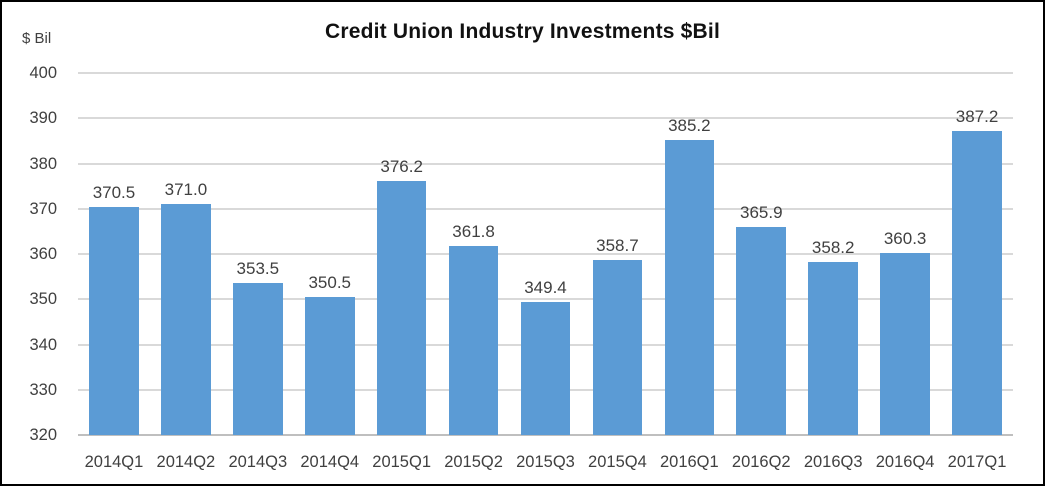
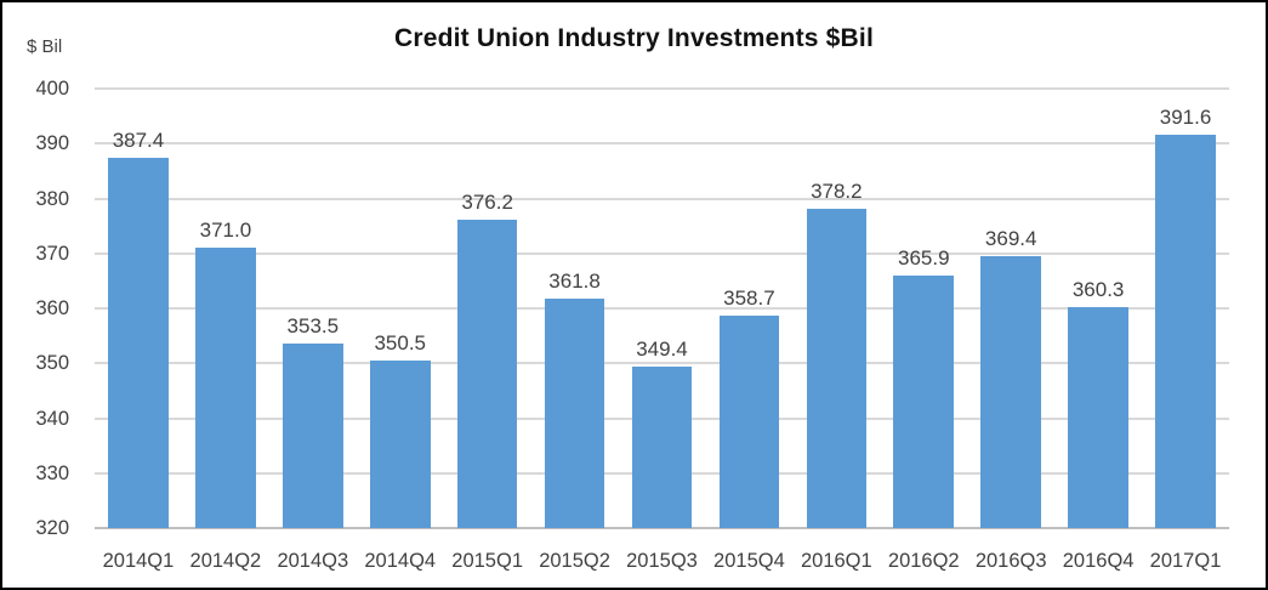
2014Q1: 370.5 -> 387.4
2016Q1: 385.2 -> 378.2
2016Q3: 358.2 -> 369.4
2017Q1: 387.2 -> 391.6
